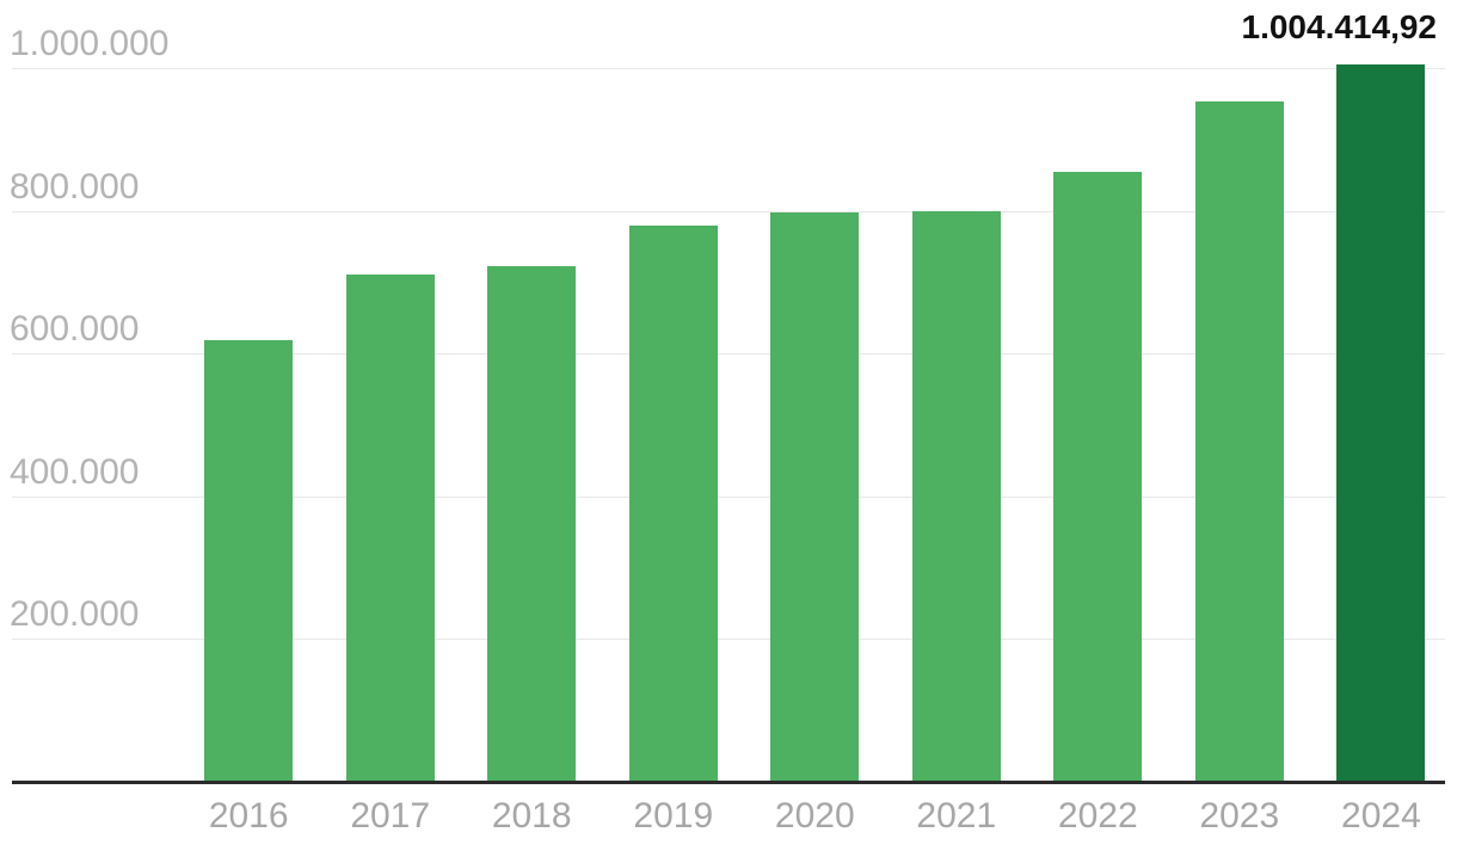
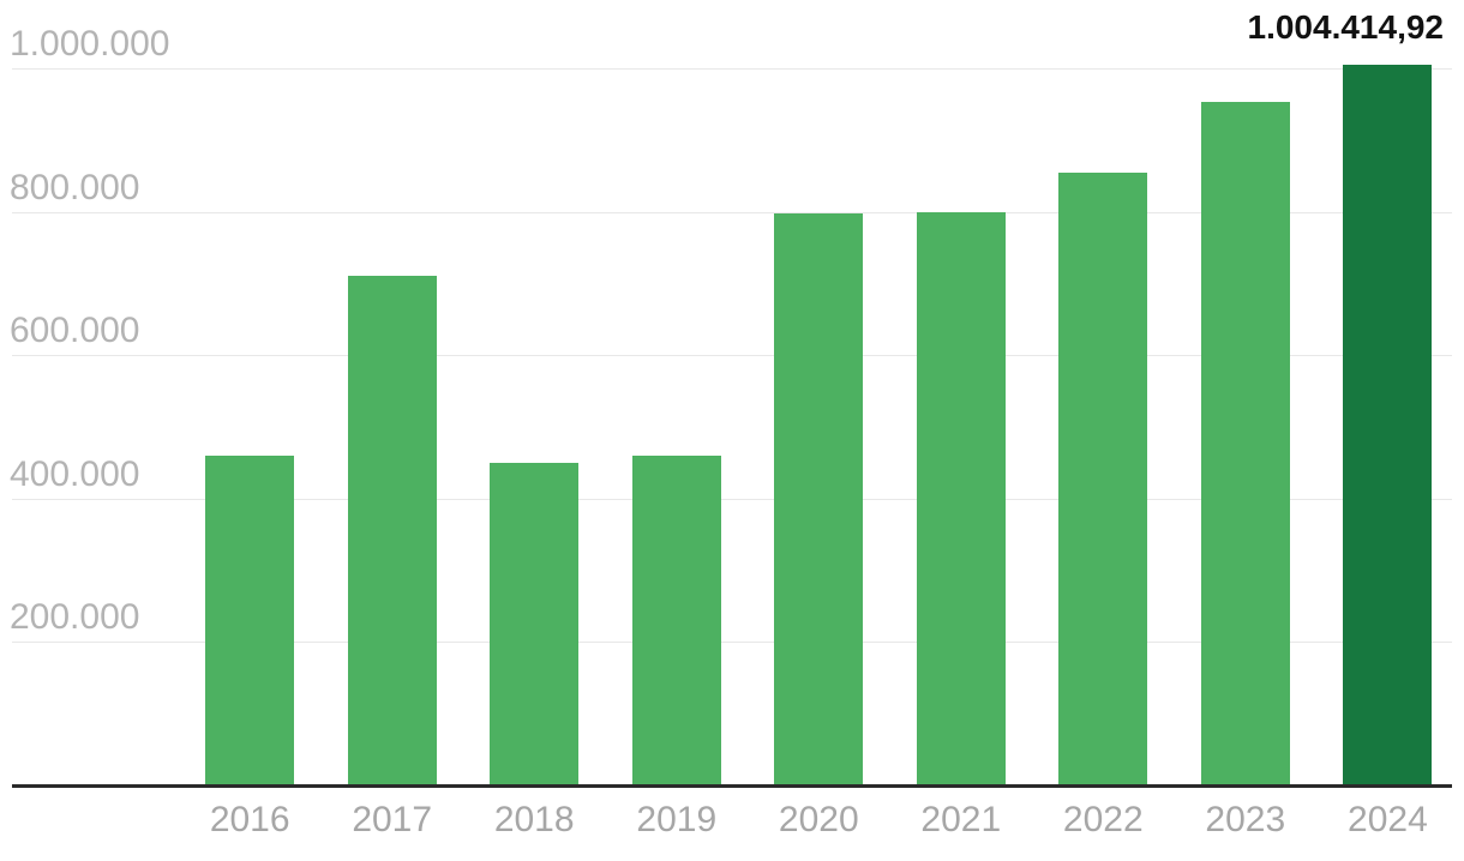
2016: 620000 -> 460000
2018: 720000 -> 450000
2019: 780000 -> 460000
